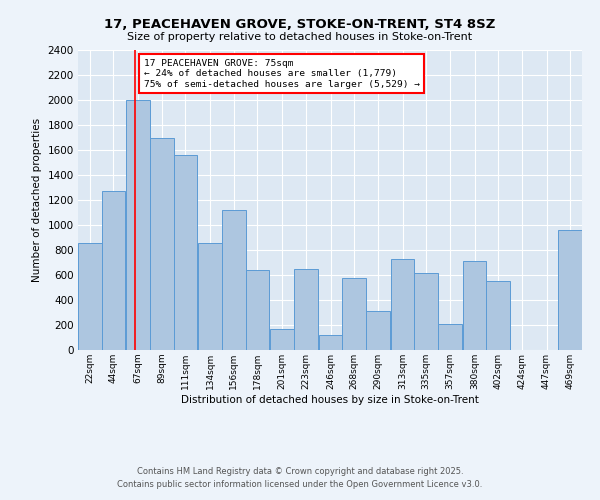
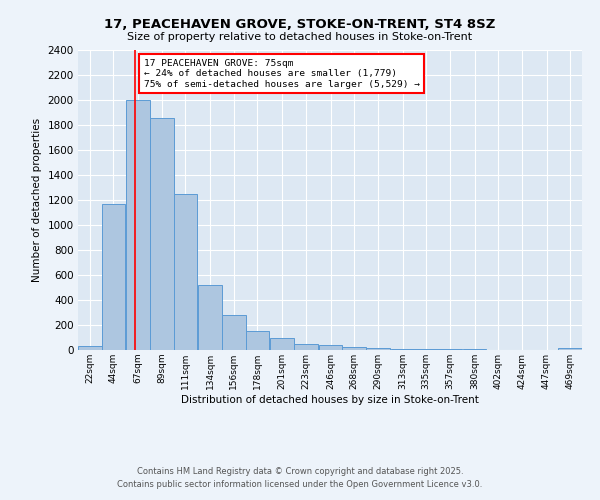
22sqm: 860 -> 30
44sqm: 1270 -> 1170
89sqm: 1700 -> 1860
111sqm: 1560 -> 1240
134sqm: 860 -> 520
156sqm: 1120 -> 280
178sqm: 640 -> 160
201sqm: 170 -> 90
223sqm: 650 -> 40
246sqm: 120 -> 40
268sqm: 580 -> 20
290sqm: 310 -> 20
313sqm: 730 -> 10
335sqm: 620 -> 10
357sqm: 210 -> 10
380sqm: 710 -> 0
402sqm: 550 -> 0
469sqm: 960 -> 20
